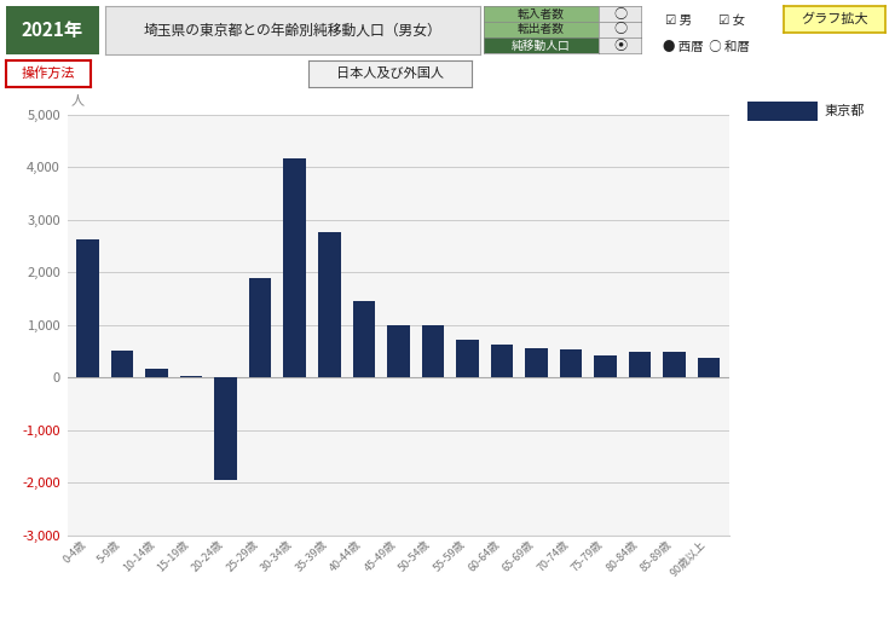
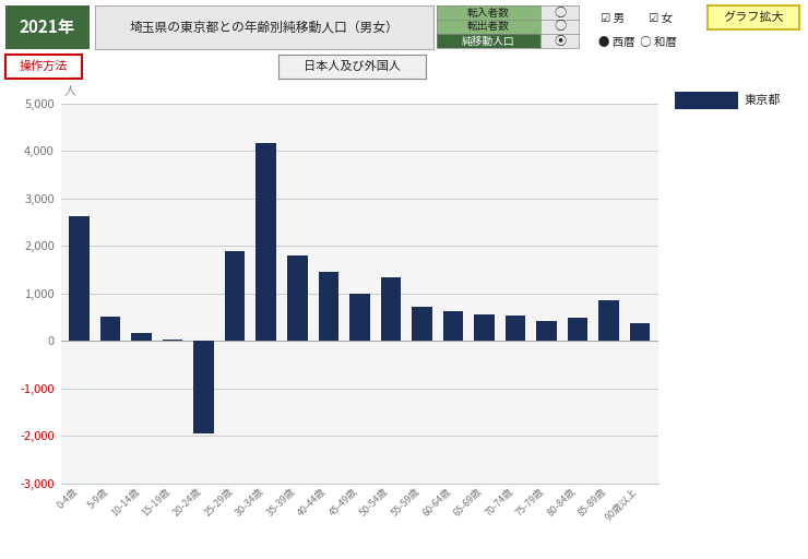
35-39歳: 2,770 -> 1,800
50-54歳: 990 -> 1,350
85-89歳: 500 -> 850
